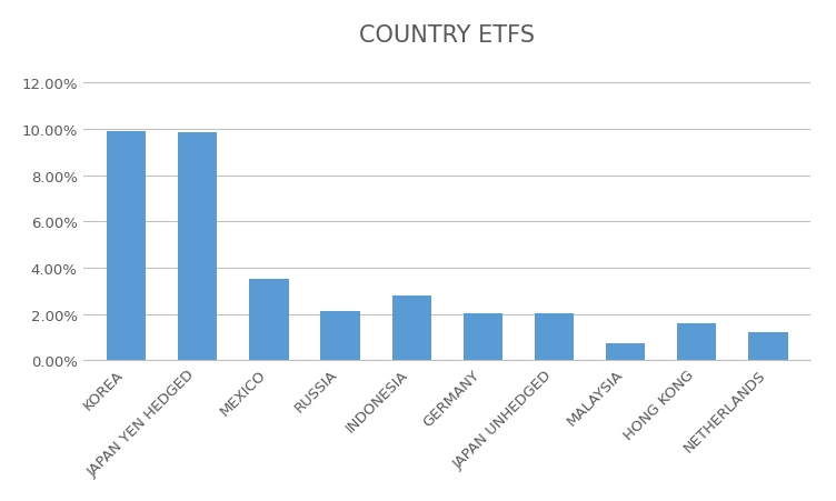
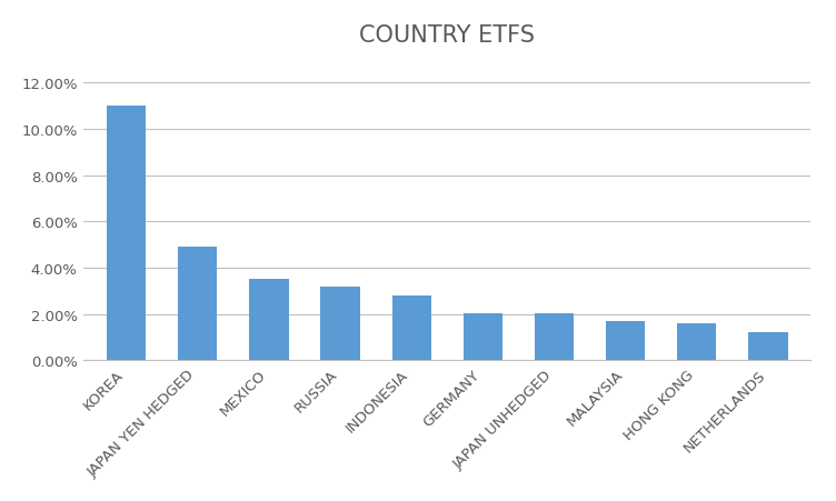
KOREA: 9.90% -> 11.00%
JAPAN YEN HEDGED: 9.85% -> 4.90%
RUSSIA: 2.15% -> 3.20%
MALAYSIA: 0.75% -> 1.70%
